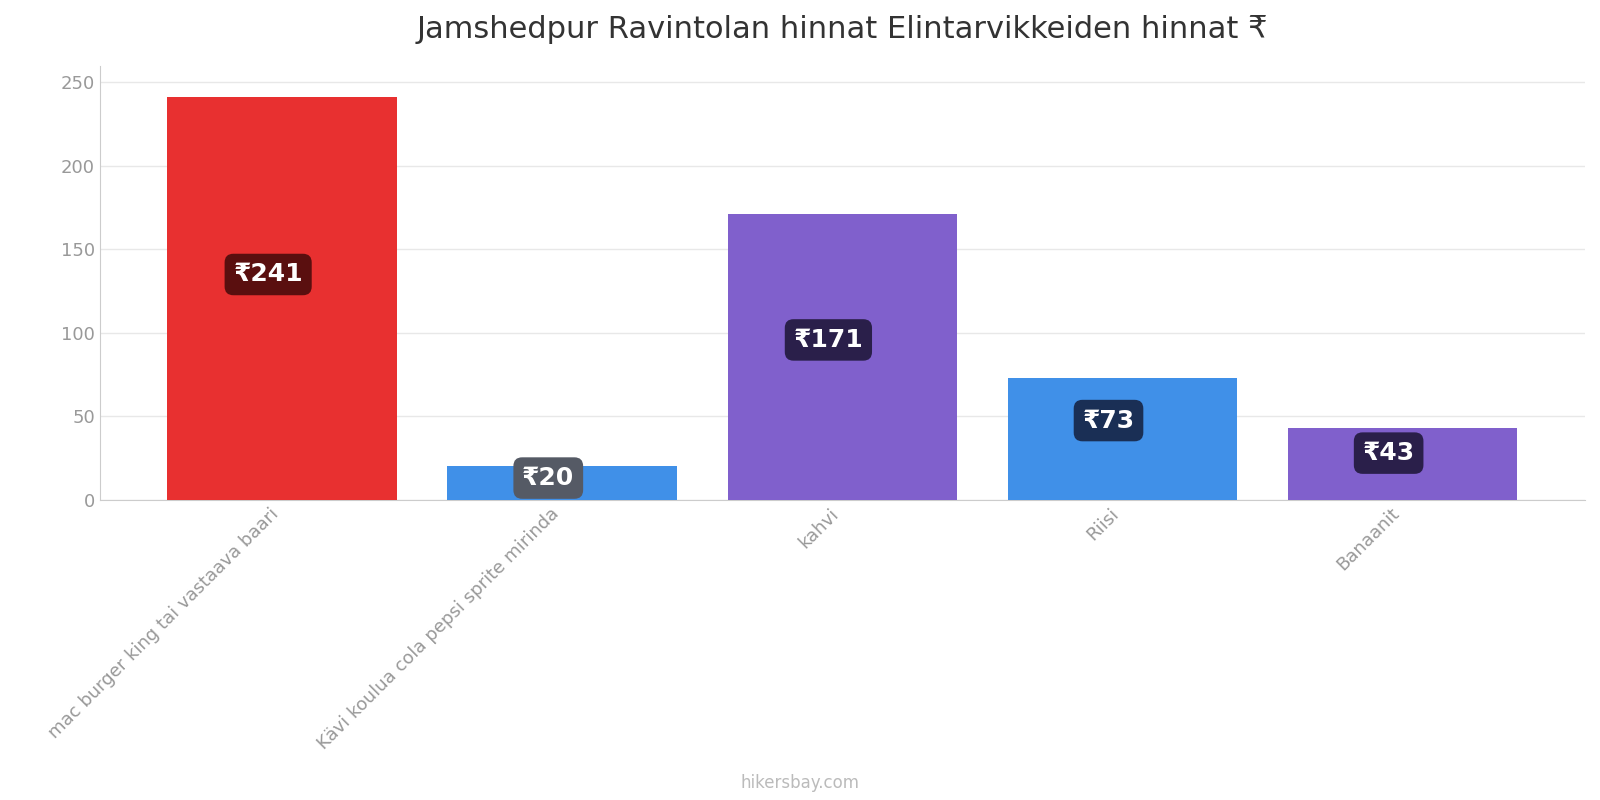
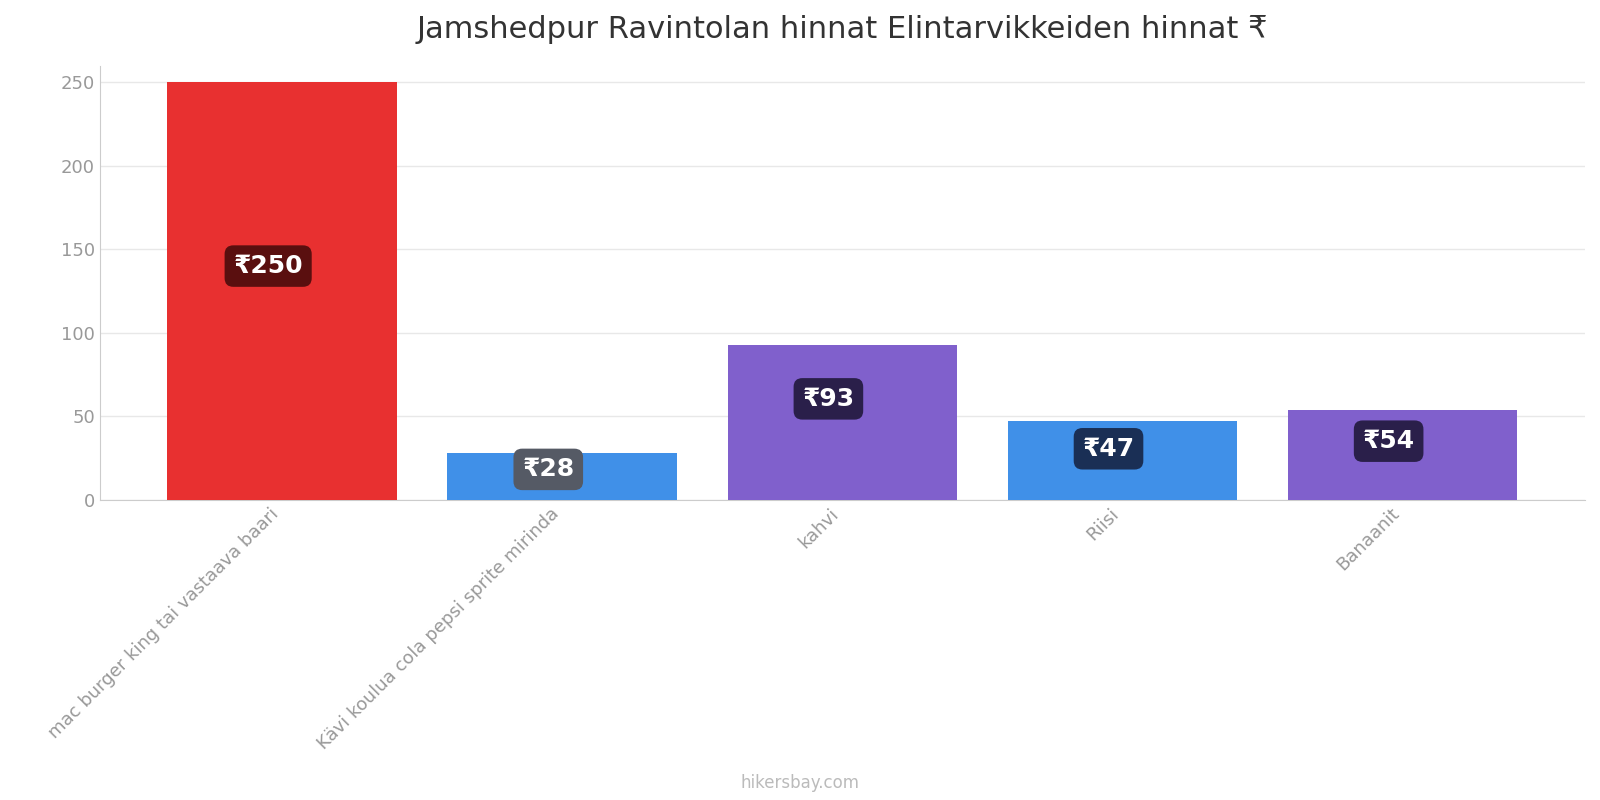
mac burger king tai vastaava baari: ₹241 -> ₹250
Kävi koulua cola pepsi sprite mirinda: ₹20 -> ₹28
kahvi: ₹171 -> ₹93
Riisi: ₹73 -> ₹47
Banaanit: ₹43 -> ₹54
